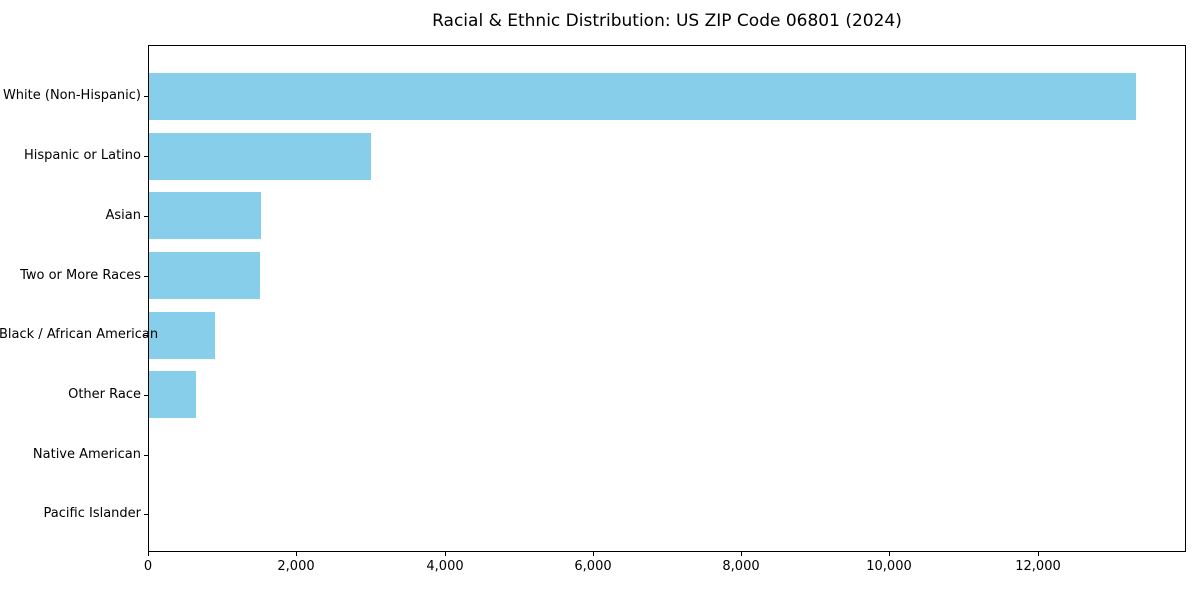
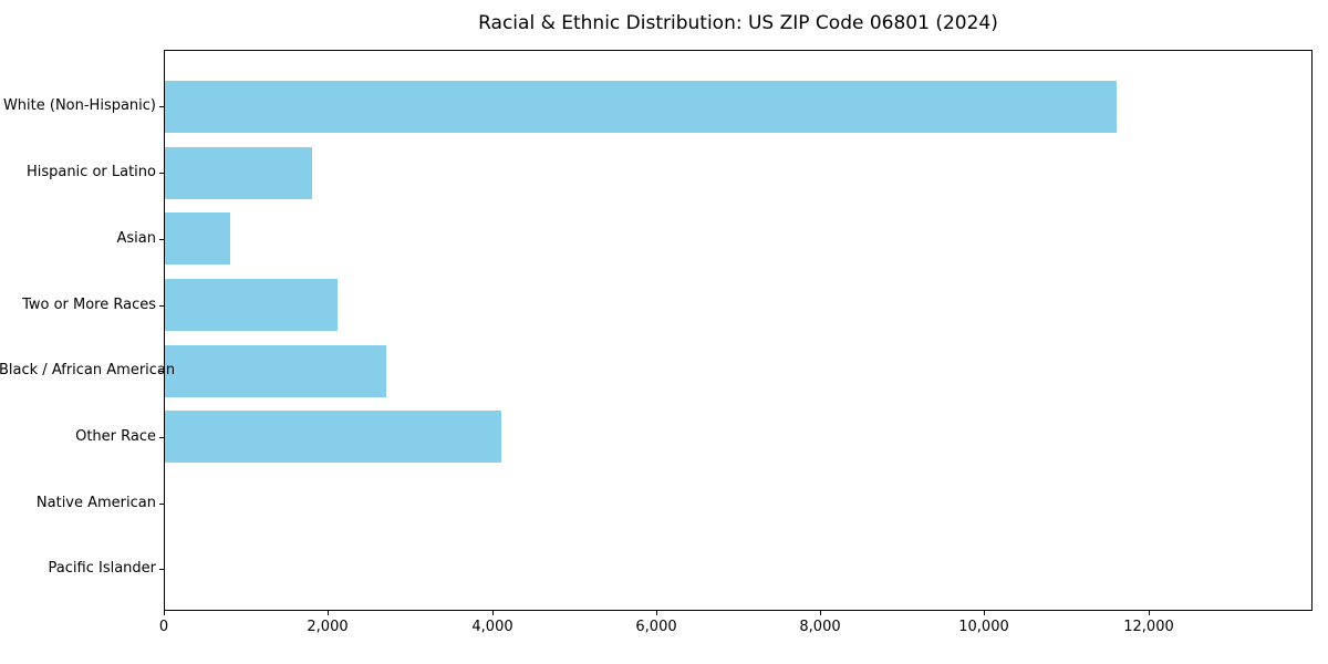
White (Non-Hispanic): 13300 -> 11600
Hispanic or Latino: 3000 -> 1800
Asian: 1500 -> 800
Two or More Races: 1500 -> 2100
Black / African American: 900 -> 2700
Other Race: 600 -> 4100
